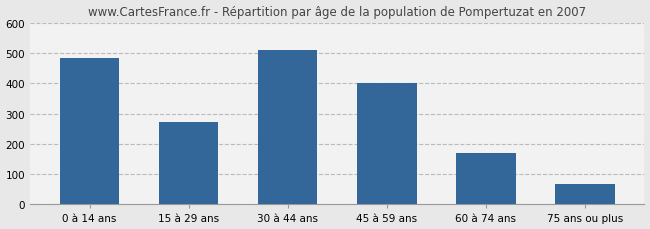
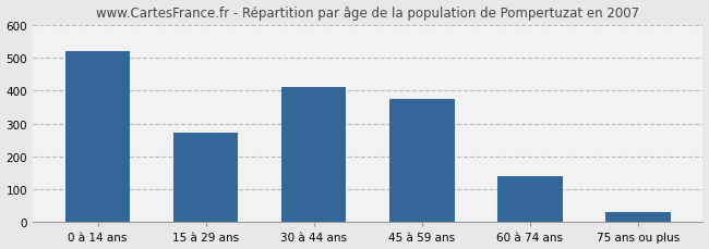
0 à 14 ans: 483 -> 520
30 à 44 ans: 512 -> 410
45 à 59 ans: 400 -> 375
60 à 74 ans: 170 -> 140
75 ans ou plus: 67 -> 30
